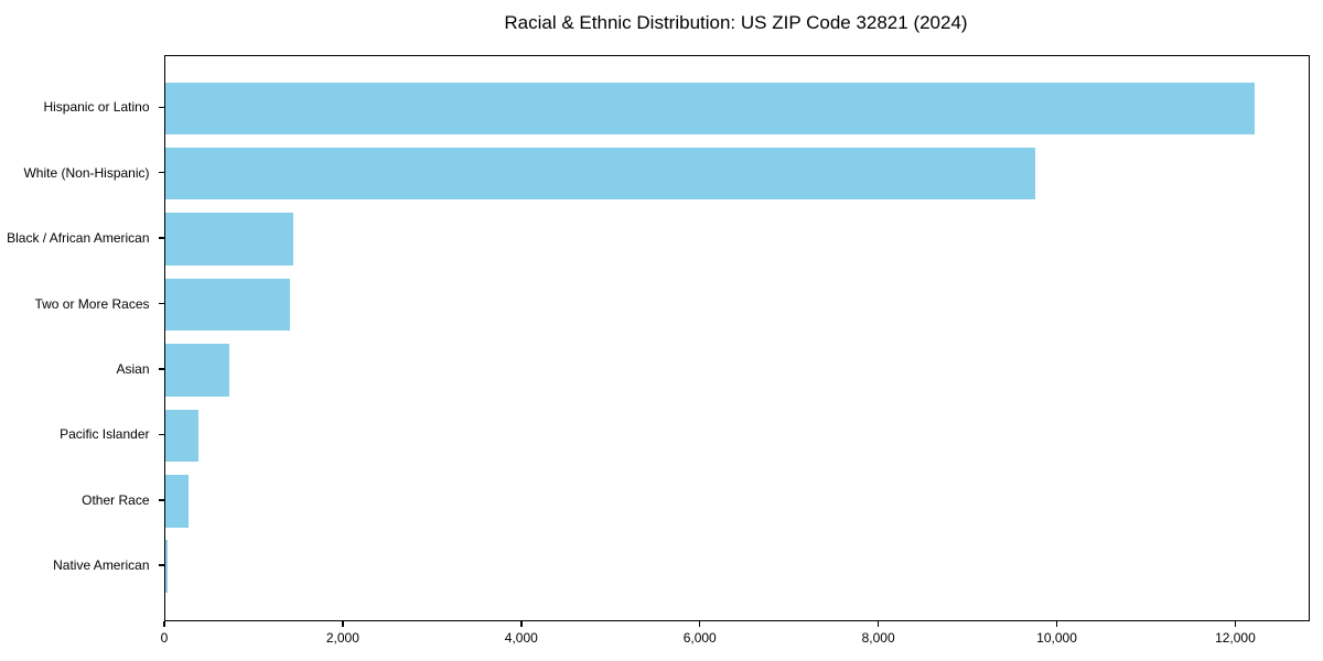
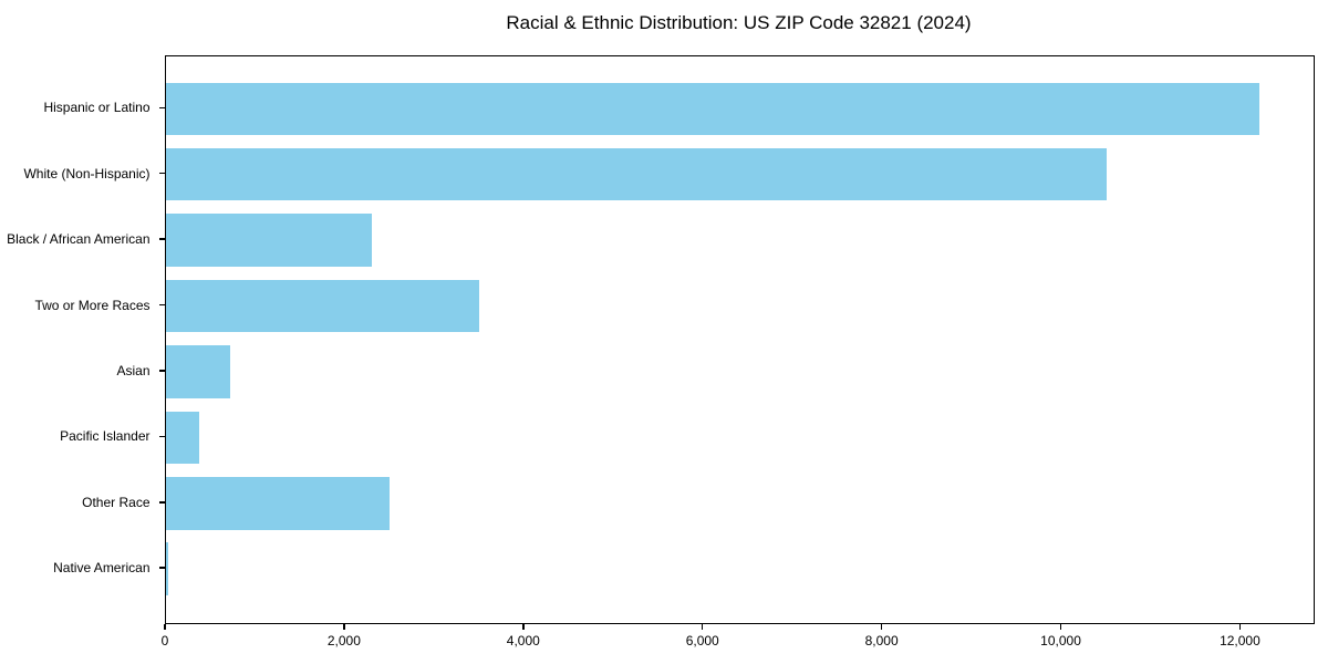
White (Non-Hispanic): 9800 -> 10500
Black / African American: 1400 -> 2300
Two or More Races: 1400 -> 3500
Other Race: 300 -> 2500
